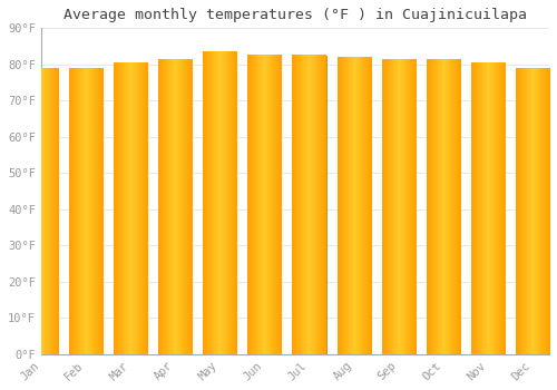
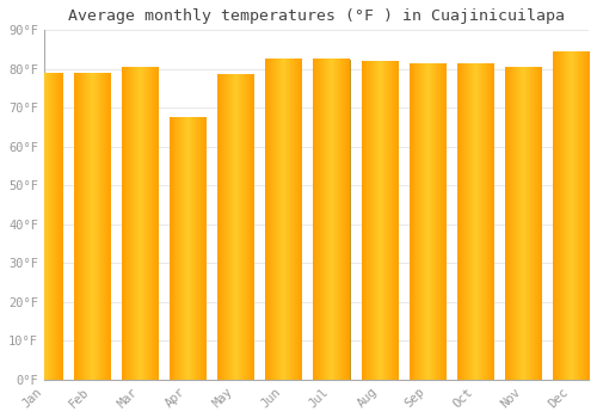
Apr: 81.5°F -> 67.5°F
May: 83.5°F -> 78.5°F
Dec: 79.0°F -> 84.5°F
